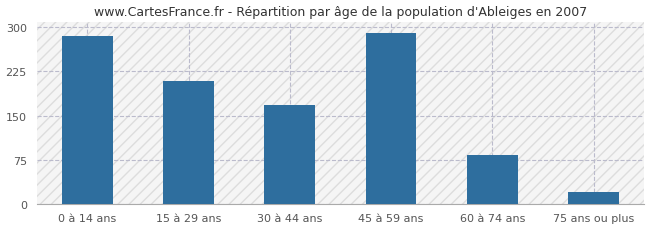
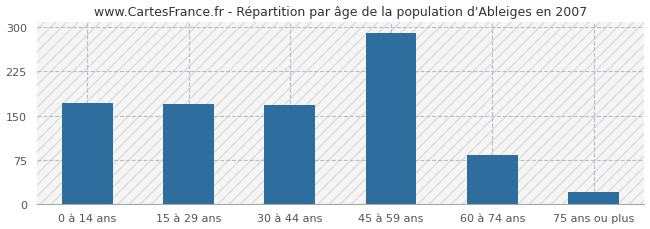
0 à 14 ans: 286 -> 172
15 à 29 ans: 208 -> 170
